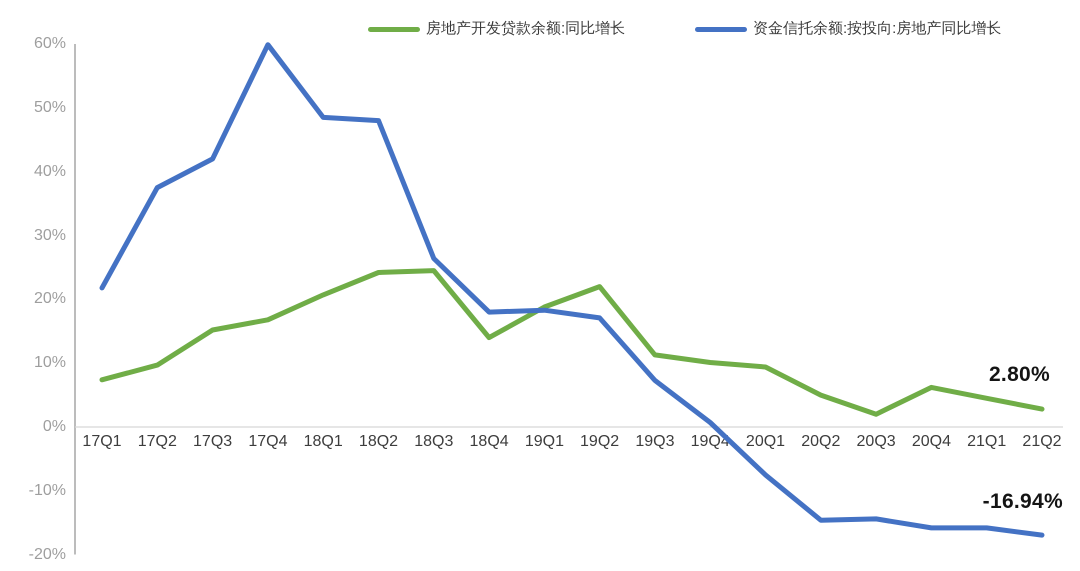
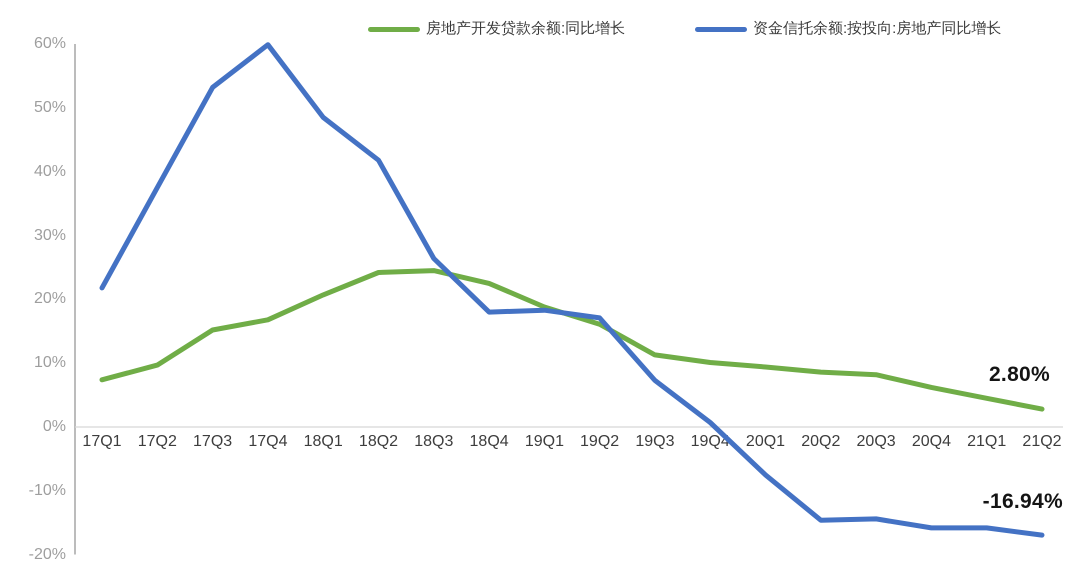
资金信托余额:按投向:房地产同比增长/17Q3: 42% -> 53%
资金信托余额:按投向:房地产同比增长/18Q2: 48% -> 42%
房地产开发贷款余额:同比增长/18Q4: 14% -> 22%
房地产开发贷款余额:同比增长/19Q2: 22% -> 16%
房地产开发贷款余额:同比增长/20Q2: 5% -> 9%
房地产开发贷款余额:同比增长/20Q3: 2% -> 8%
